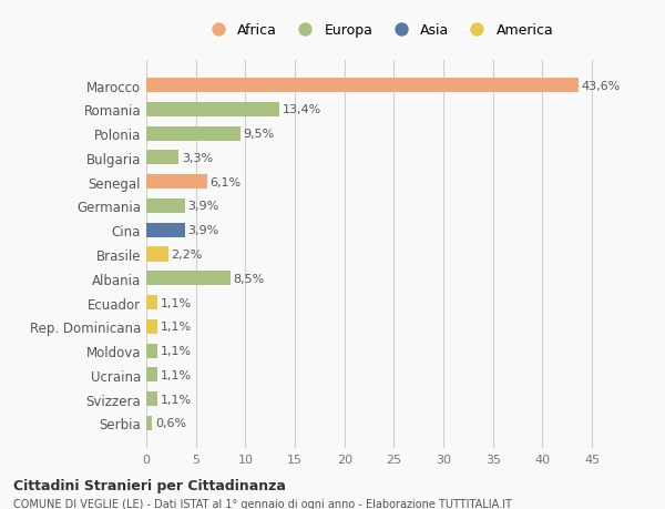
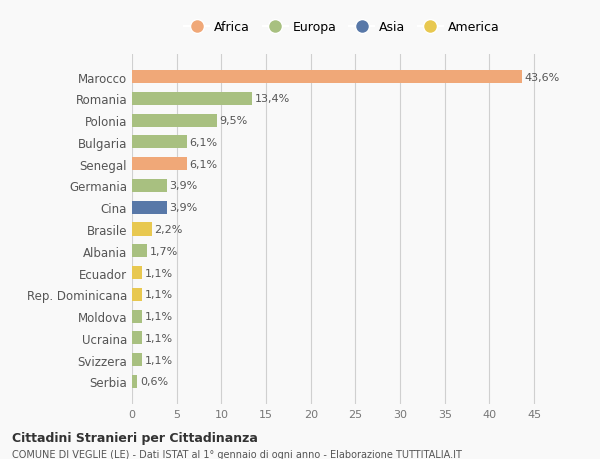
Bulgaria: 3,3% -> 6,1%
Albania: 8,5% -> 1,7%
